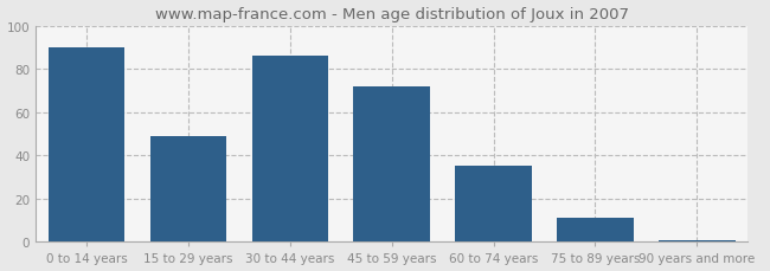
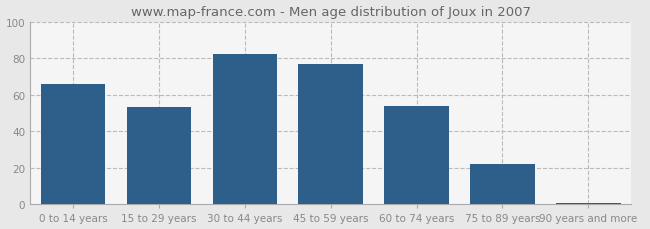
0 to 14 years: 90 -> 66
15 to 29 years: 49 -> 53
30 to 44 years: 86 -> 82
45 to 59 years: 72 -> 77
60 to 74 years: 35 -> 54
75 to 89 years: 11 -> 22
